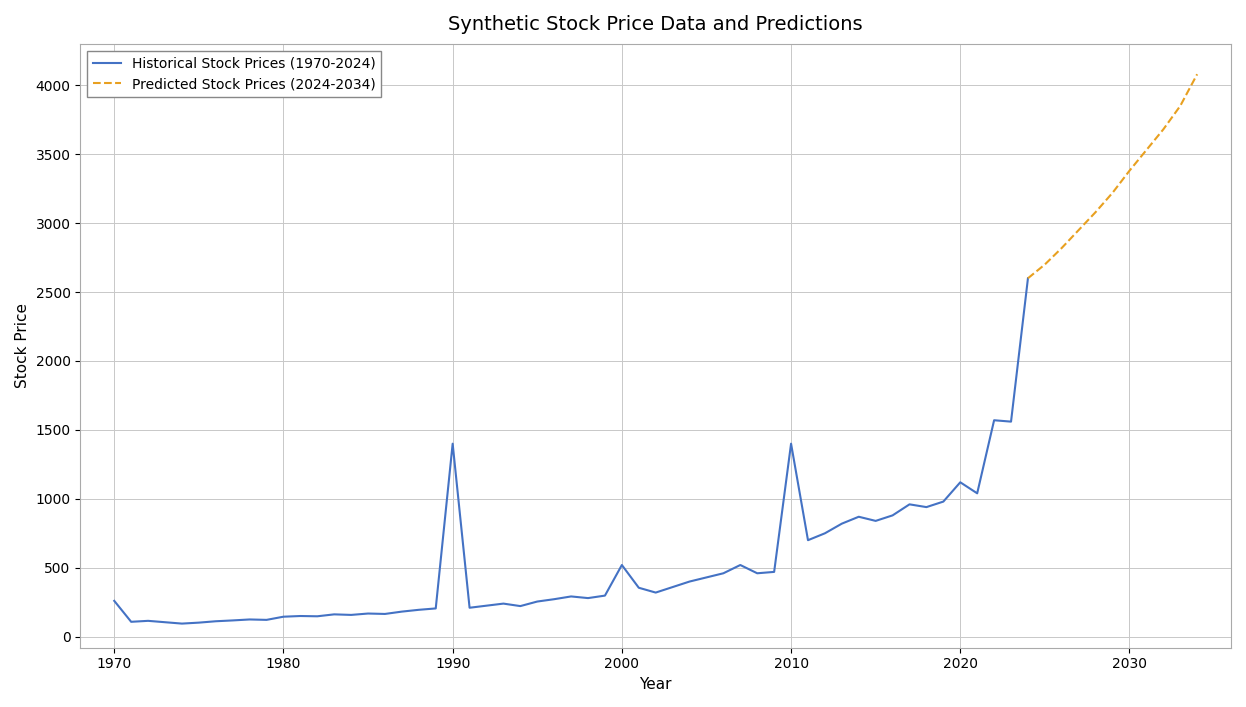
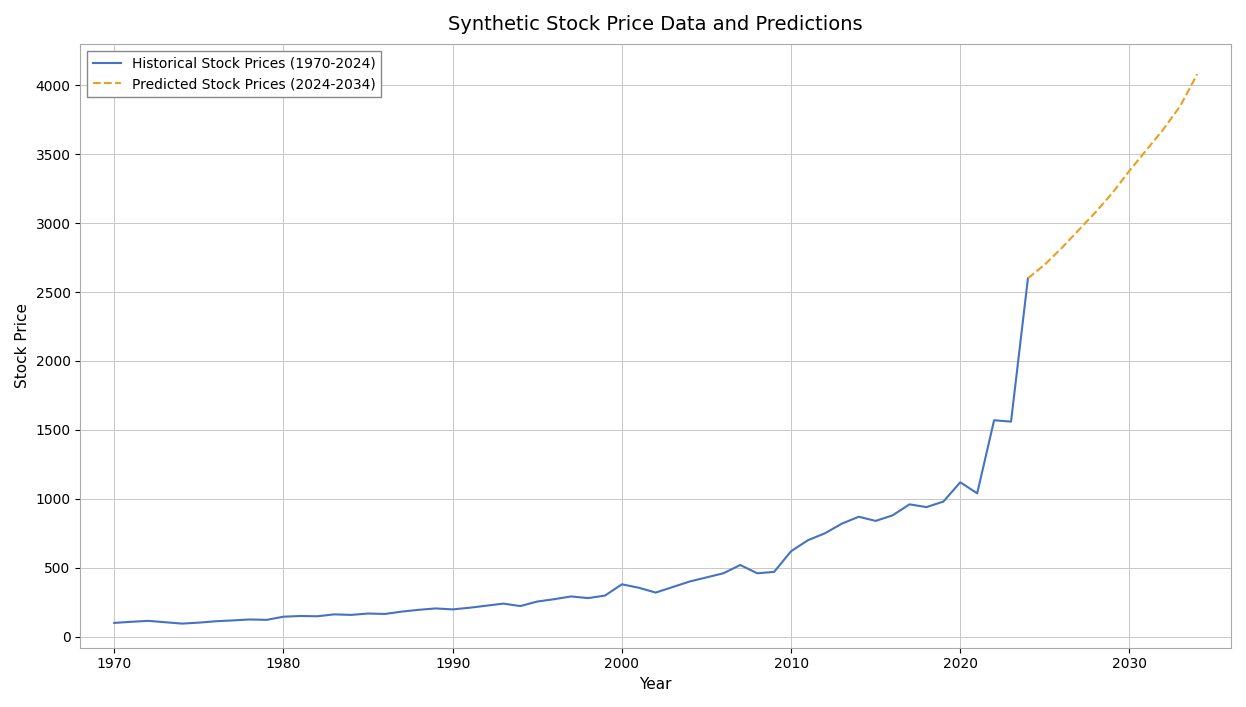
Historical Stock Prices (1970-2024)/1970: 260 -> 100
Historical Stock Prices (1970-2024)/1990: 1400 -> 200
Historical Stock Prices (1970-2024)/2000: 520 -> 380
Historical Stock Prices (1970-2024)/2010: 1400 -> 620
